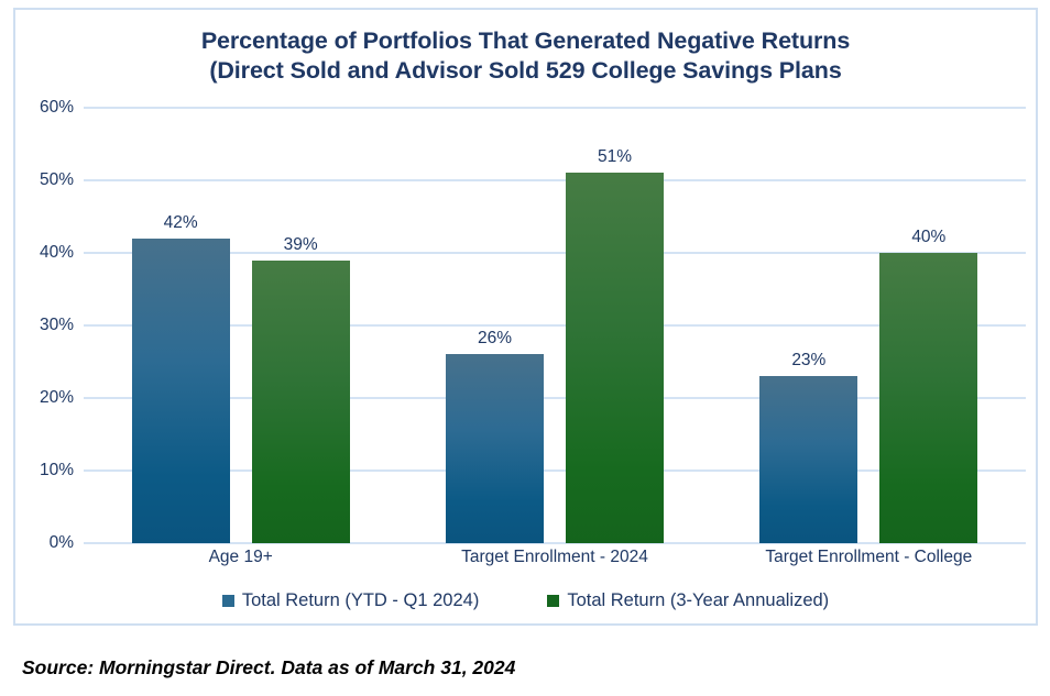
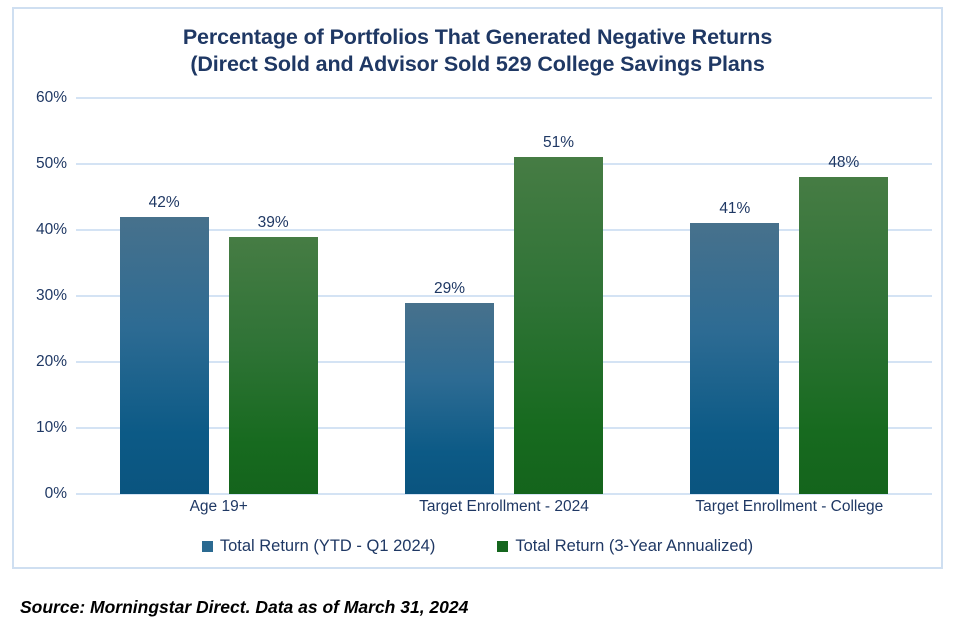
Total Return (YTD - Q1 2024)/Target Enrollment - 2024: 26% -> 29%
Total Return (YTD - Q1 2024)/Target Enrollment - College: 23% -> 41%
Total Return (3-Year Annualized)/Target Enrollment - College: 40% -> 48%
